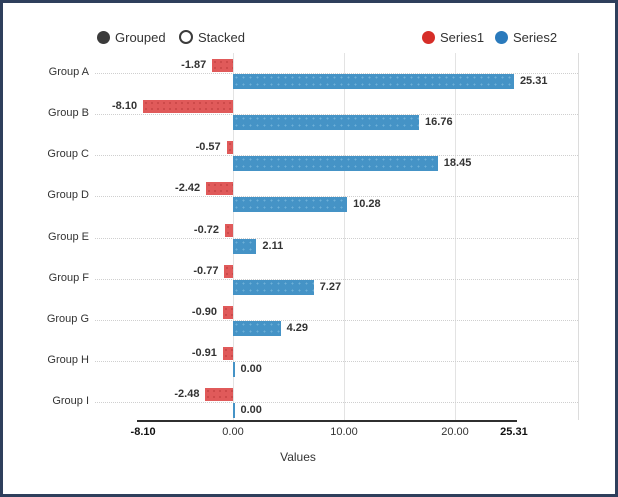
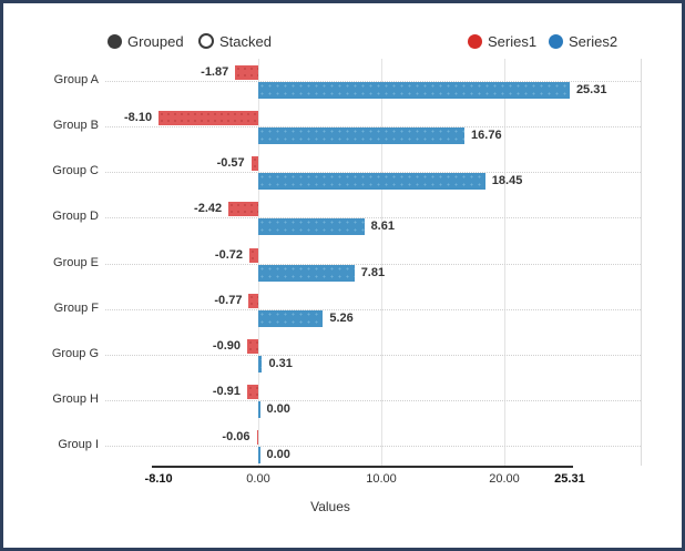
Series2/Group D: 10.28 -> 8.61
Series2/Group E: 2.11 -> 7.81
Series2/Group F: 7.27 -> 5.26
Series2/Group G: 4.29 -> 0.31
Series1/Group I: -2.48 -> -0.06
